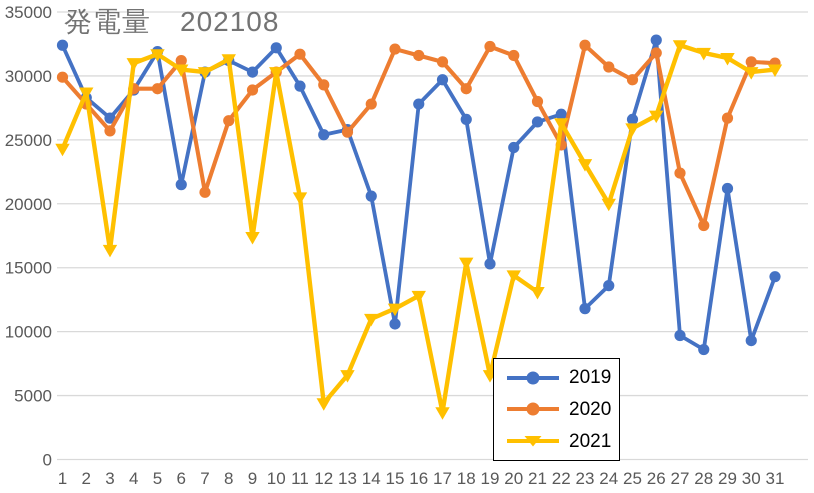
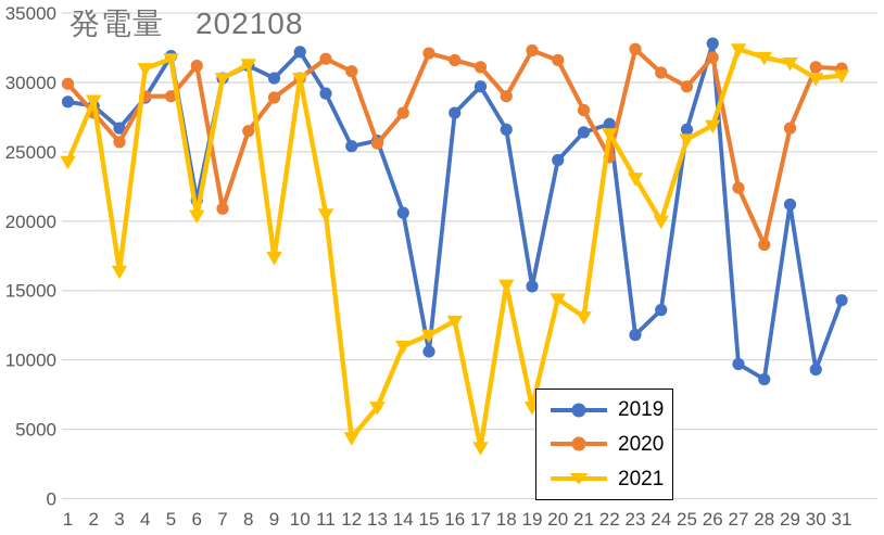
2019/1: 32400 -> 28600
2021/6: 30500 -> 20400
2020/12: 29300 -> 30800
